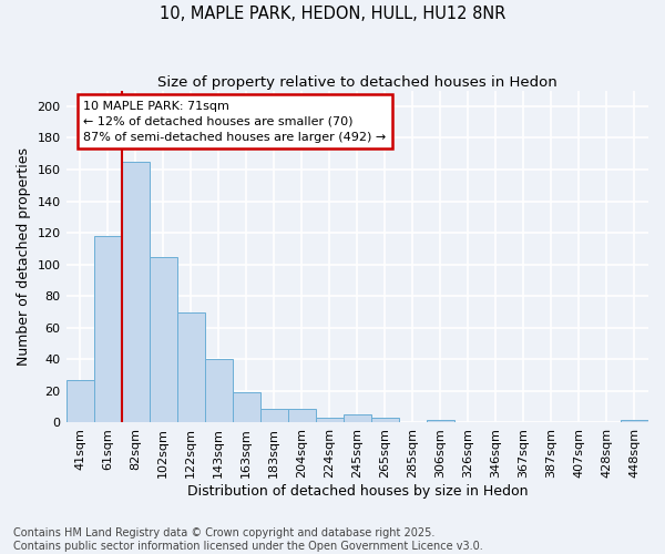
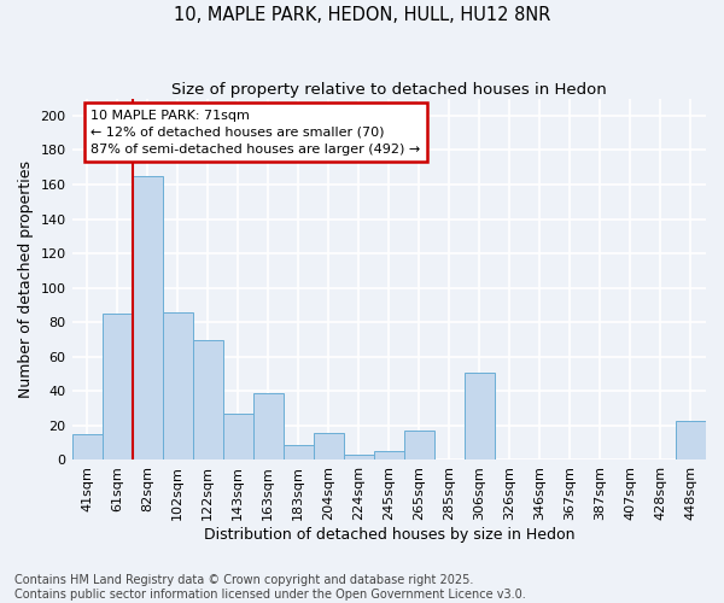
41sqm: 27 -> 15
61sqm: 118 -> 85
102sqm: 105 -> 86
143sqm: 40 -> 27
163sqm: 19 -> 39
204sqm: 9 -> 16
265sqm: 3 -> 17
306sqm: 2 -> 51
448sqm: 2 -> 23
